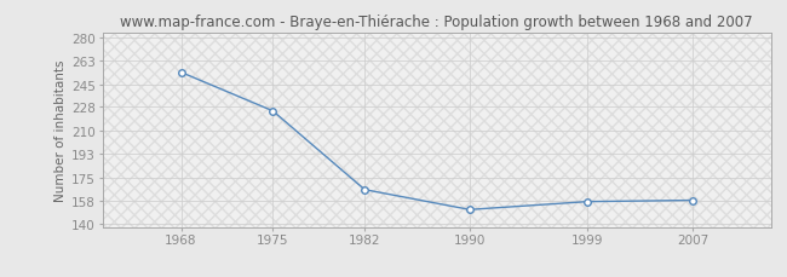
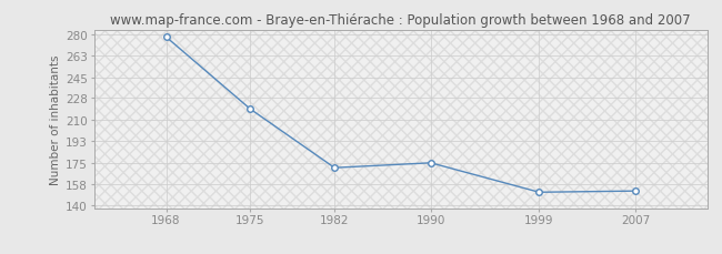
1968: 254 -> 278
1975: 225 -> 219
1982: 166 -> 171
1990: 151 -> 175
1999: 157 -> 151
2007: 158 -> 152
